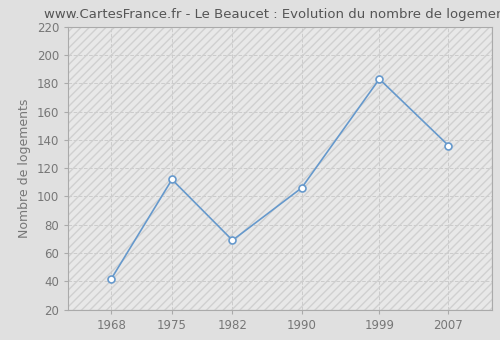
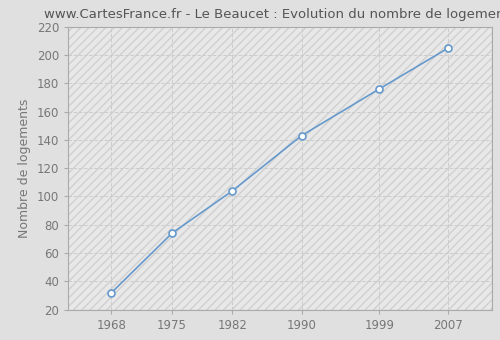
1968: 42 -> 32
1975: 112 -> 74
1982: 69 -> 104
1990: 106 -> 143
1999: 183 -> 176
2007: 136 -> 205
